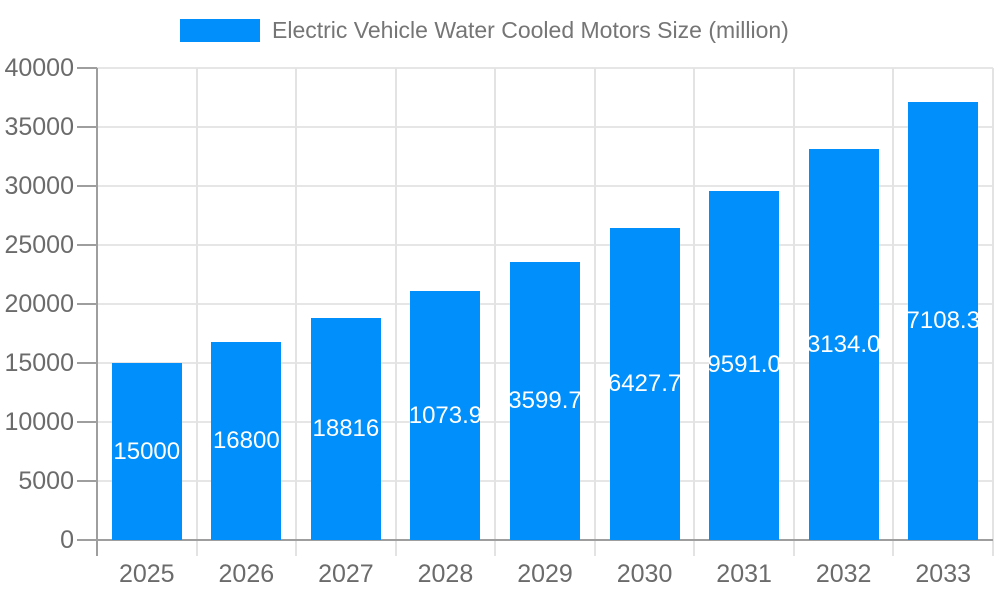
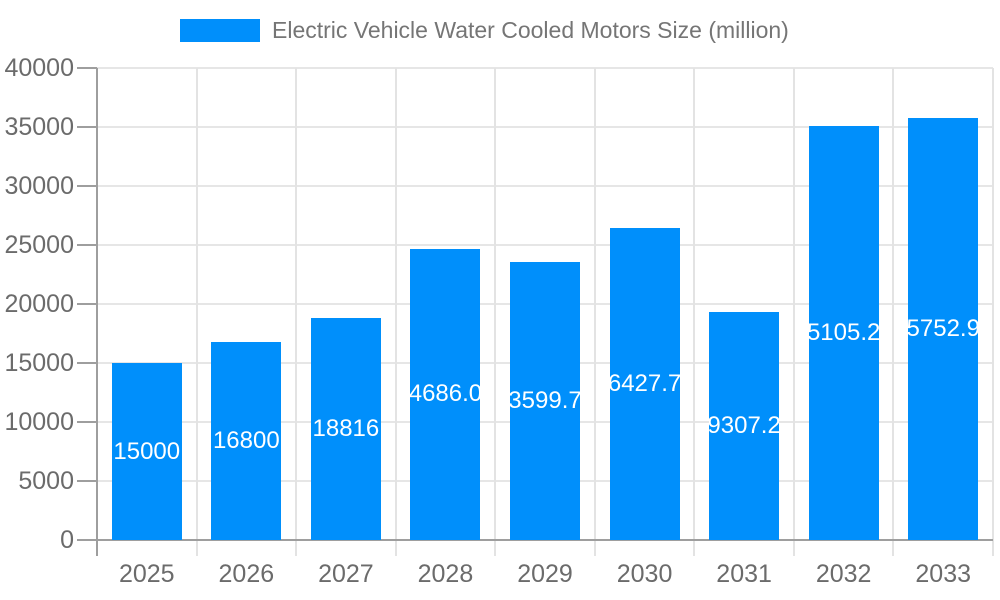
2028: 21073.92 -> 24686.05
2031: 29591.04 -> 19307.21
2032: 33134.05 -> 35105.27
2033: 37108.33 -> 35752.93
